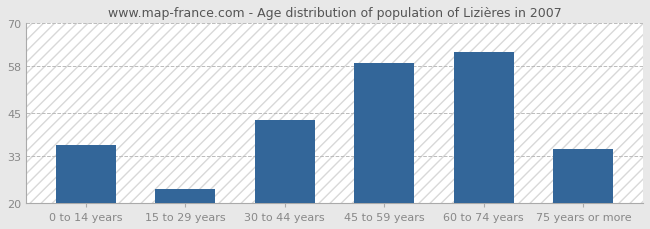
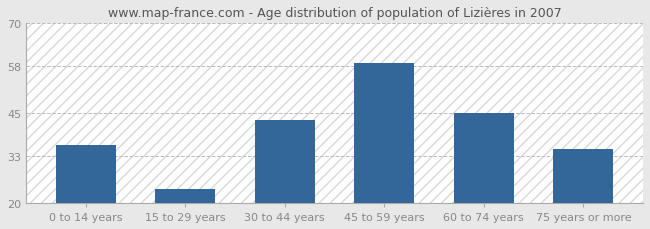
60 to 74 years: 62 -> 45
